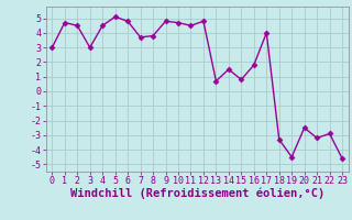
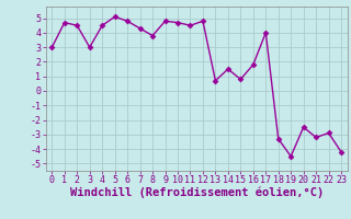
7: 3.7 -> 4.3
23: -4.6 -> -4.2
